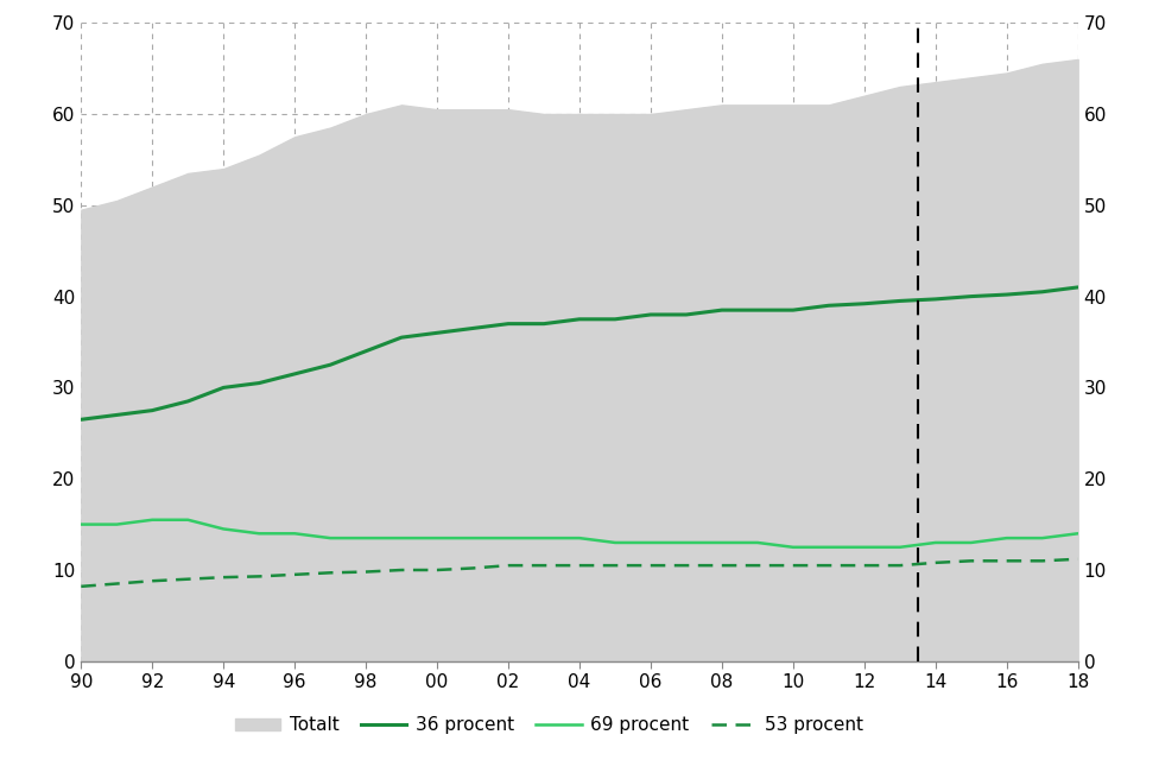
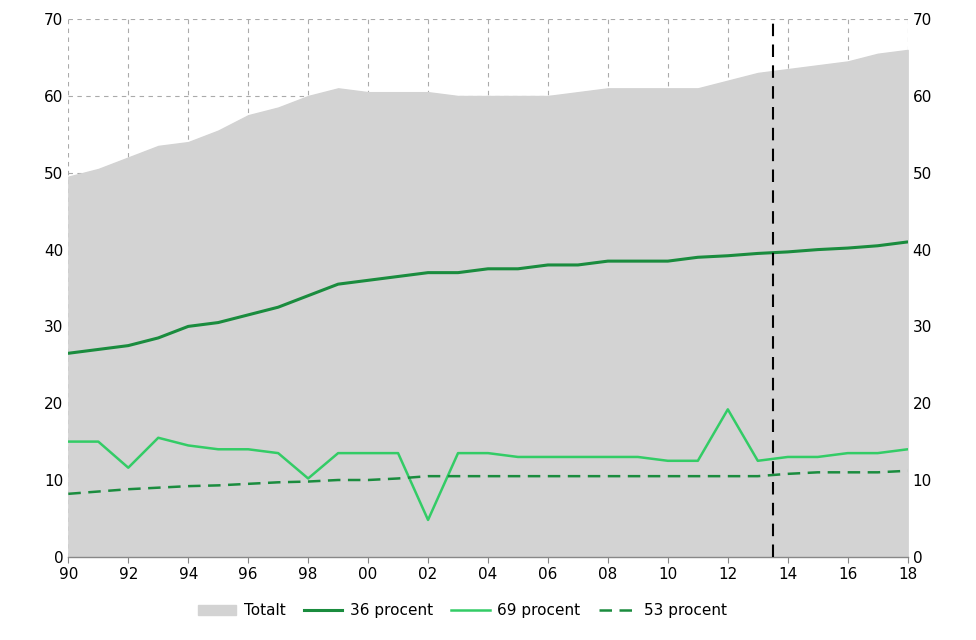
69 procent/92: 15.5 -> 11.6
69 procent/98: 13.5 -> 10.2
69 procent/02: 13.5 -> 4.8
69 procent/12: 12.5 -> 19.2
